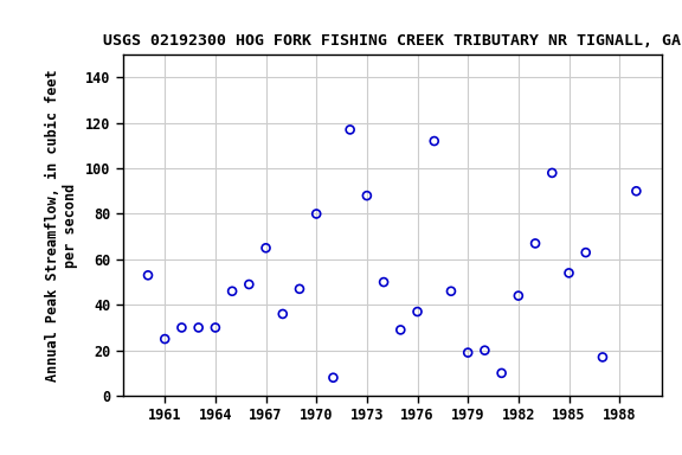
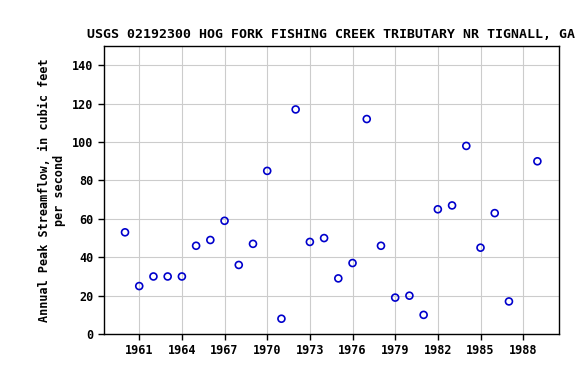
1967: 65 -> 59
1970: 80 -> 85
1973: 88 -> 48
1982: 44 -> 65
1985: 54 -> 45
